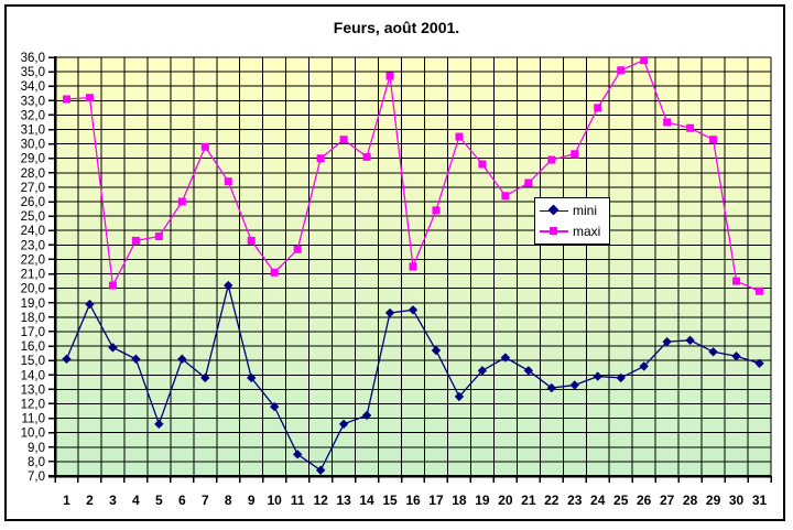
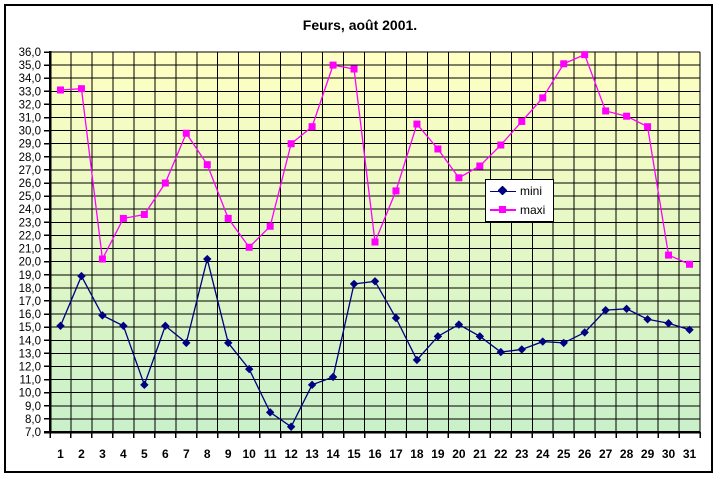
maxi/14: 29,1 -> 35,0
maxi/23: 29,3 -> 30,7
